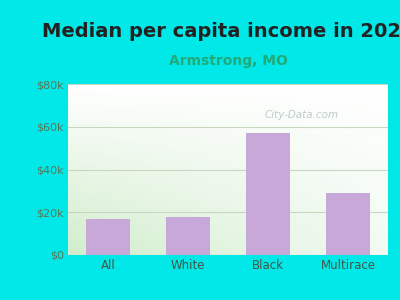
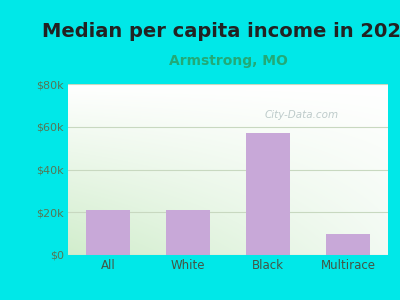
All: $17k -> $21k
White: $18k -> $21k
Multirace: $29k -> $10k
